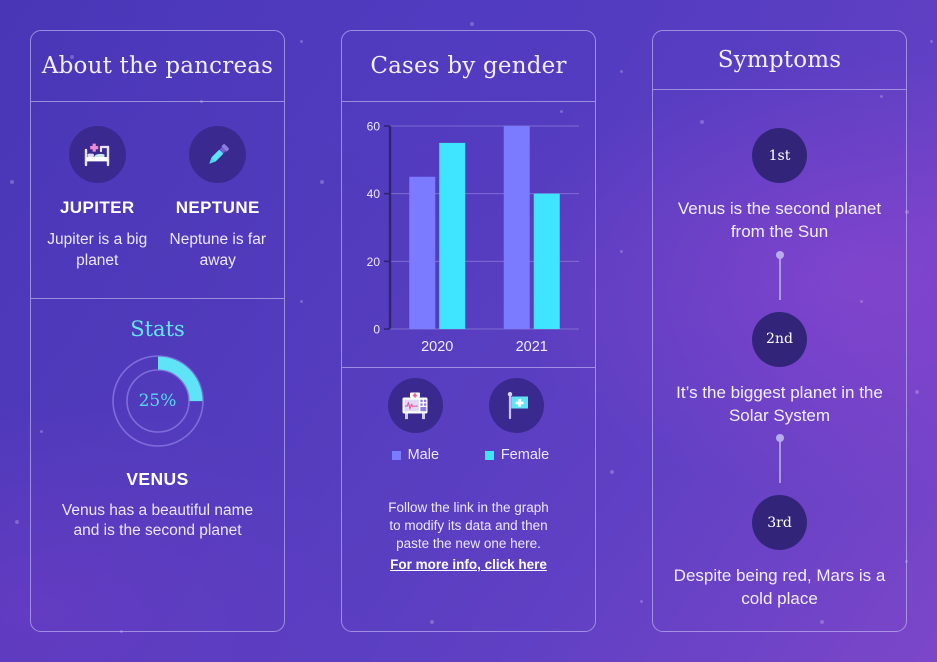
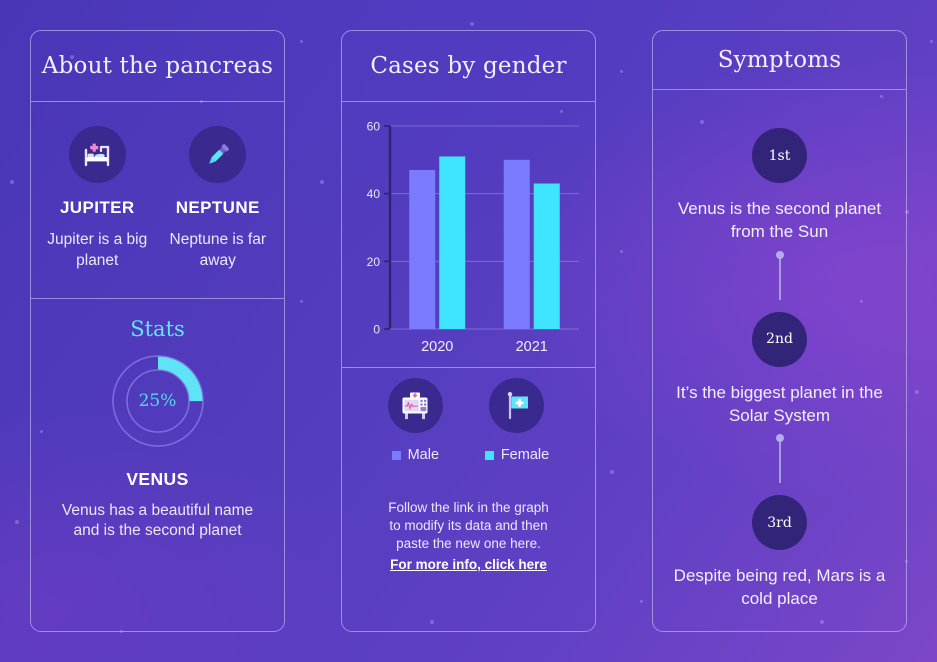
Male/2020: 45 -> 47
Female/2020: 55 -> 51
Male/2021: 60 -> 50
Female/2021: 40 -> 43
